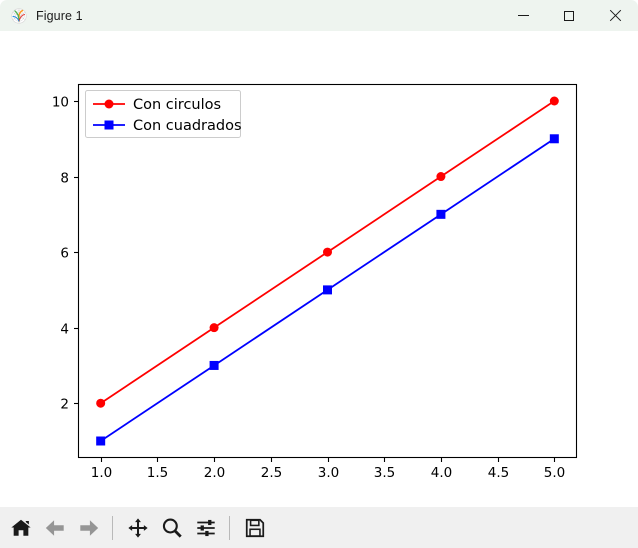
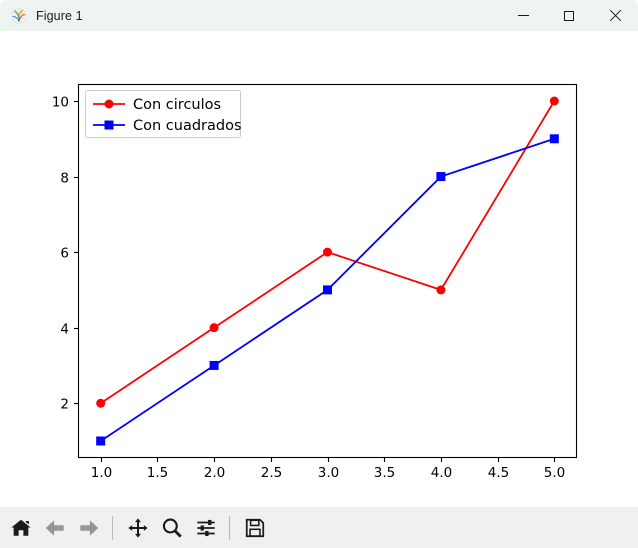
Con circulos/4: 8 -> 5
Con cuadrados/4: 7 -> 8
